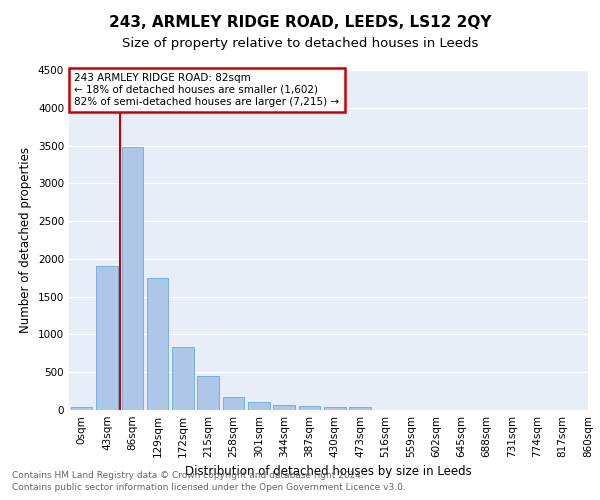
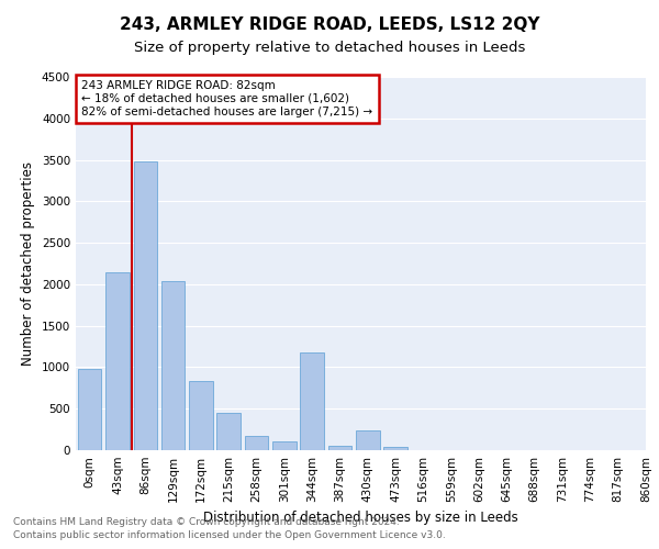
0sqm: 40 -> 980
43sqm: 1900 -> 2140
129sqm: 1750 -> 2040
344sqm: 60 -> 1180
430sqm: 40 -> 240
